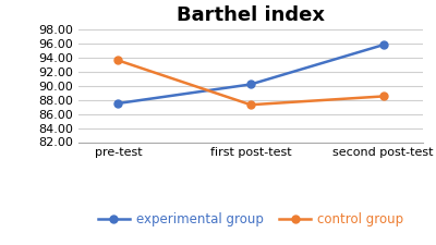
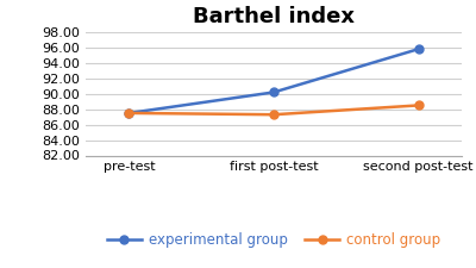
control group/pre-test: 93.6 -> 87.5
